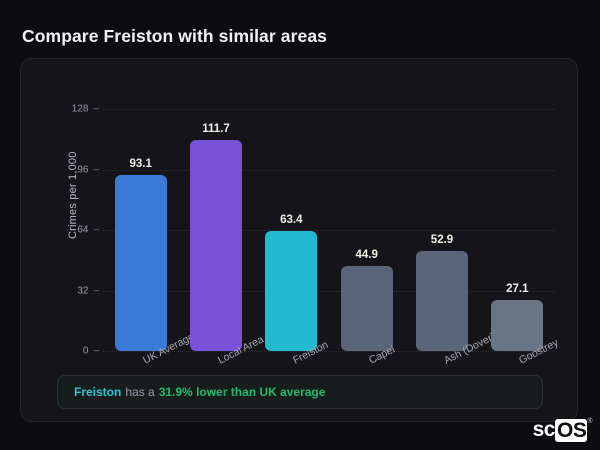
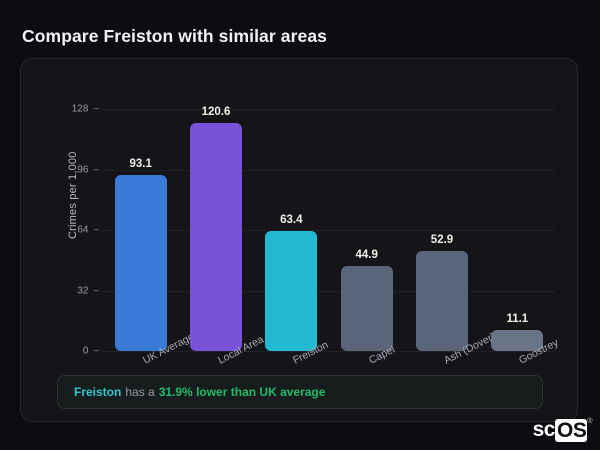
Local Area: 111.7 -> 120.6
Goostrey: 27.1 -> 11.1
